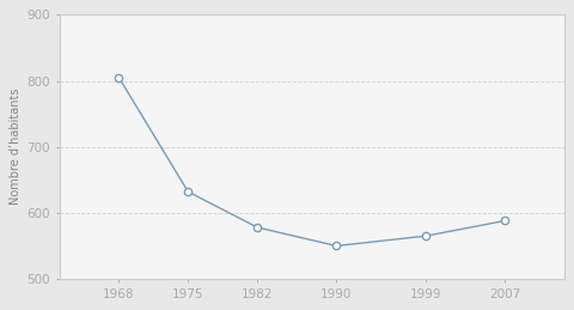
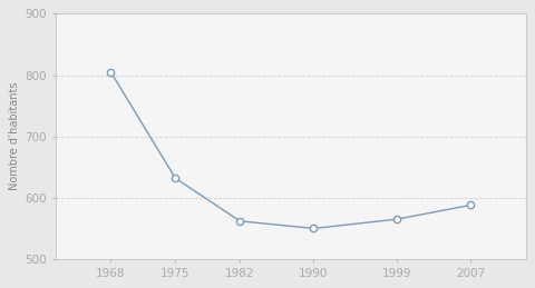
1982: 578 -> 562
